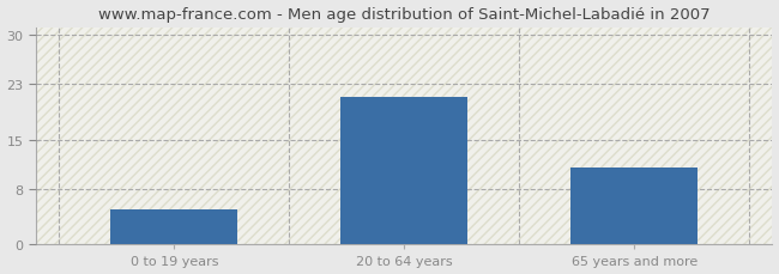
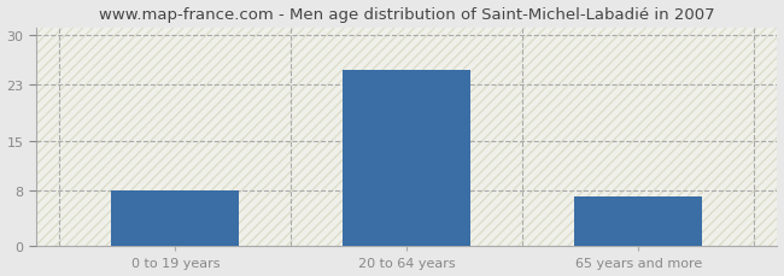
0 to 19 years: 5 -> 8
20 to 64 years: 21 -> 25
65 years and more: 11 -> 7
